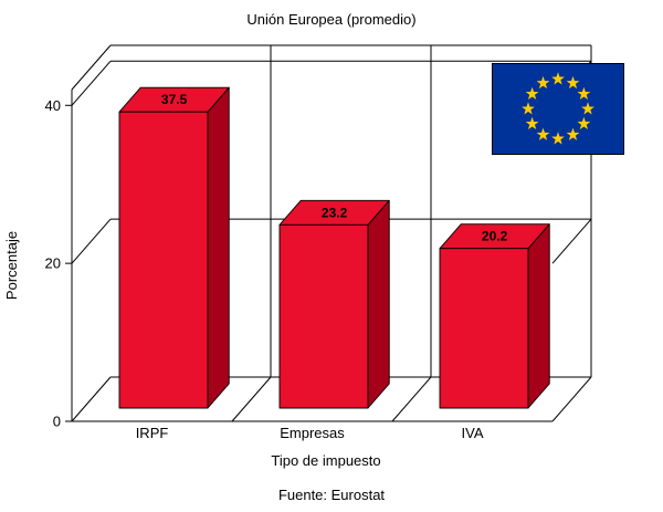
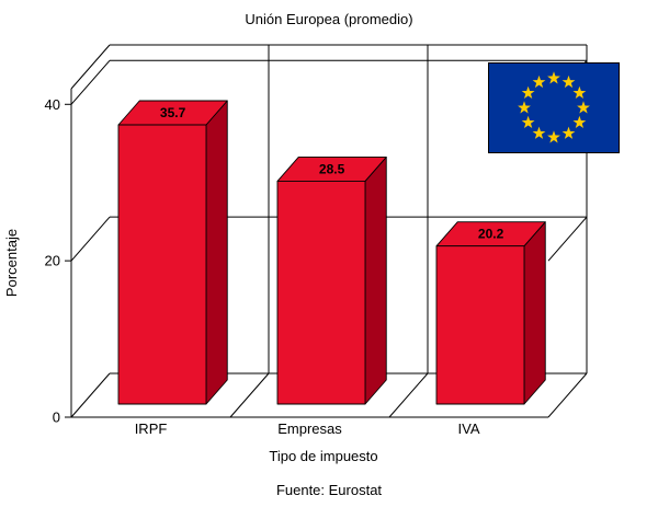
IRPF: 37.5 -> 35.7
Empresas: 23.2 -> 28.5
